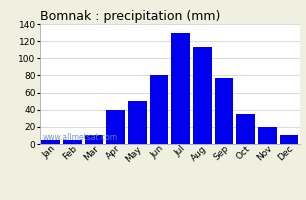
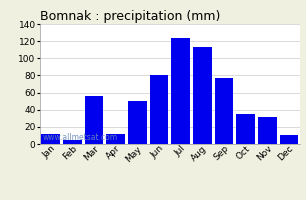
Jan: 5 -> 12
Mar: 10 -> 56
Apr: 40 -> 12
Jul: 130 -> 124
Nov: 20 -> 32
